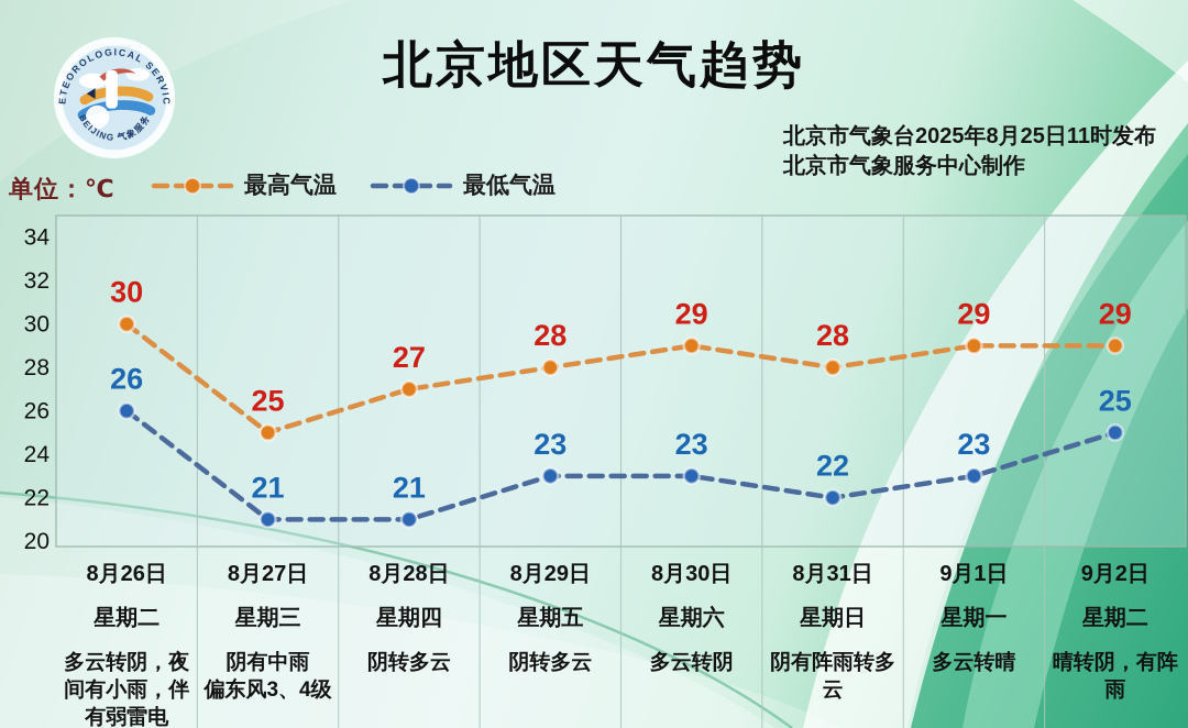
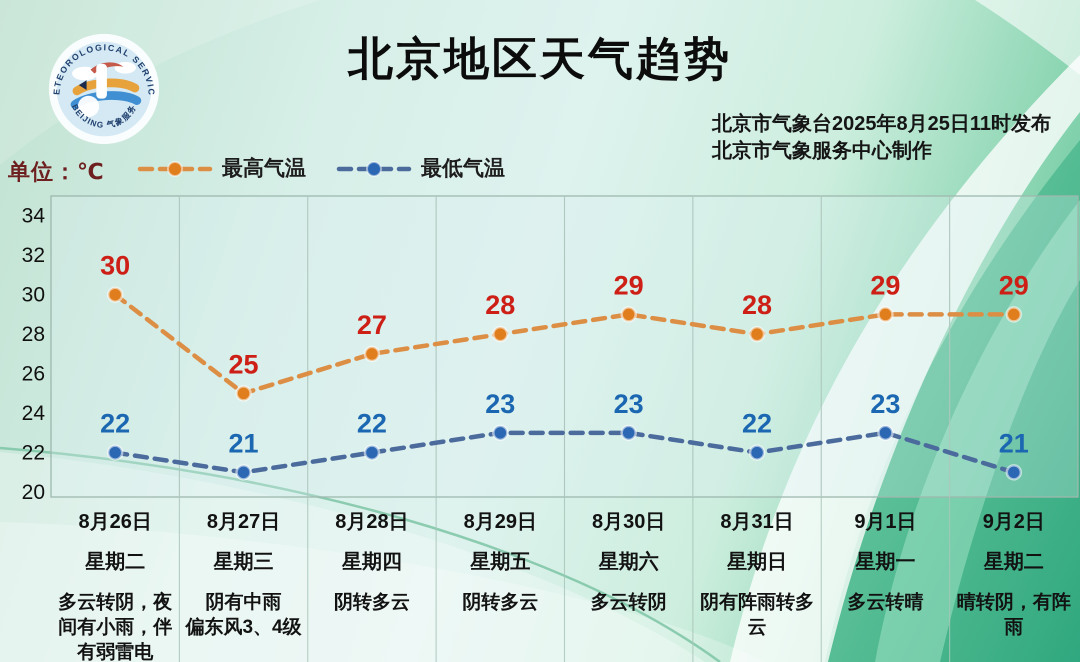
最低气温/8月26日: 26 -> 22
最低气温/8月28日: 21 -> 22
最低气温/9月2日: 25 -> 21
